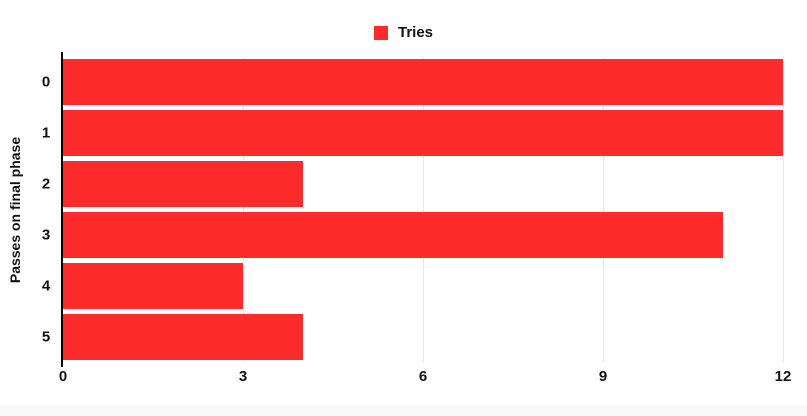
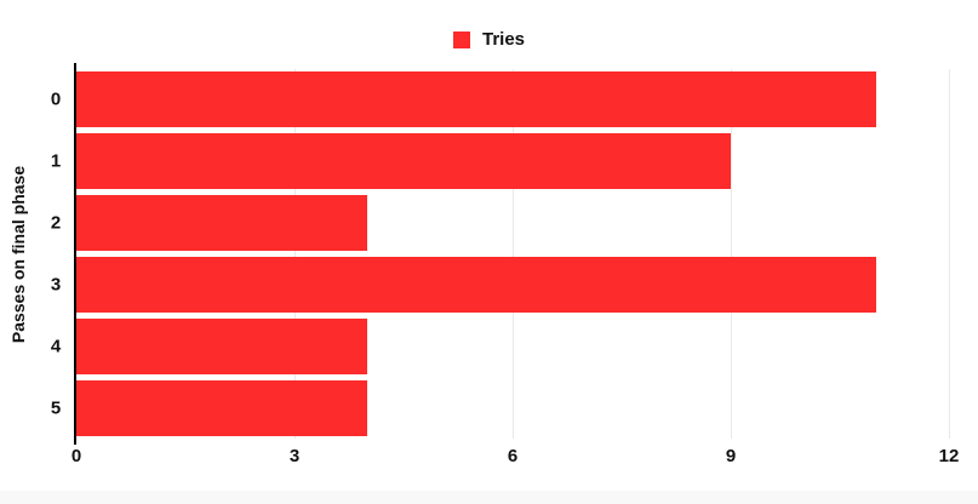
0: 12 -> 11
1: 12 -> 9
4: 3 -> 4
